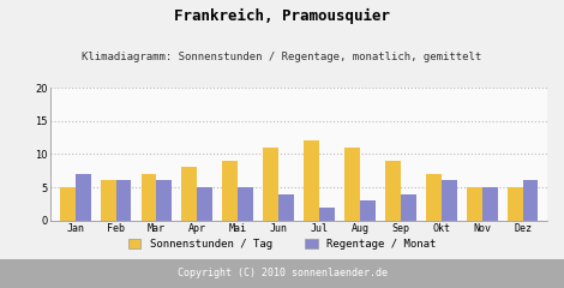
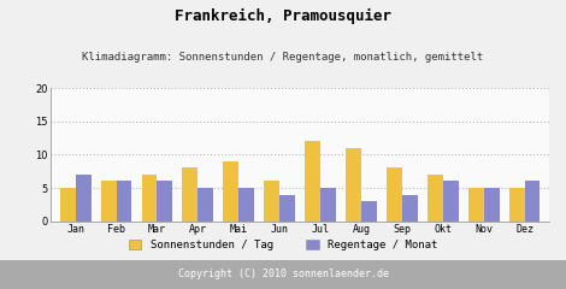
Sonnenstunden / Tag/Jun: 11 -> 6
Regentage / Monat/Jul: 2 -> 5
Sonnenstunden / Tag/Sep: 9 -> 8
